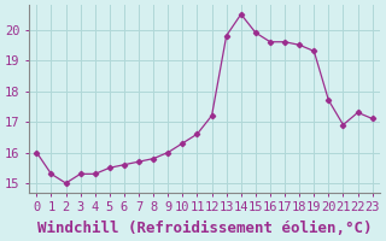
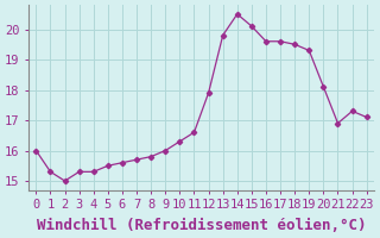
12: 17.2 -> 17.9
15: 19.9 -> 20.1
20: 17.7 -> 18.1
